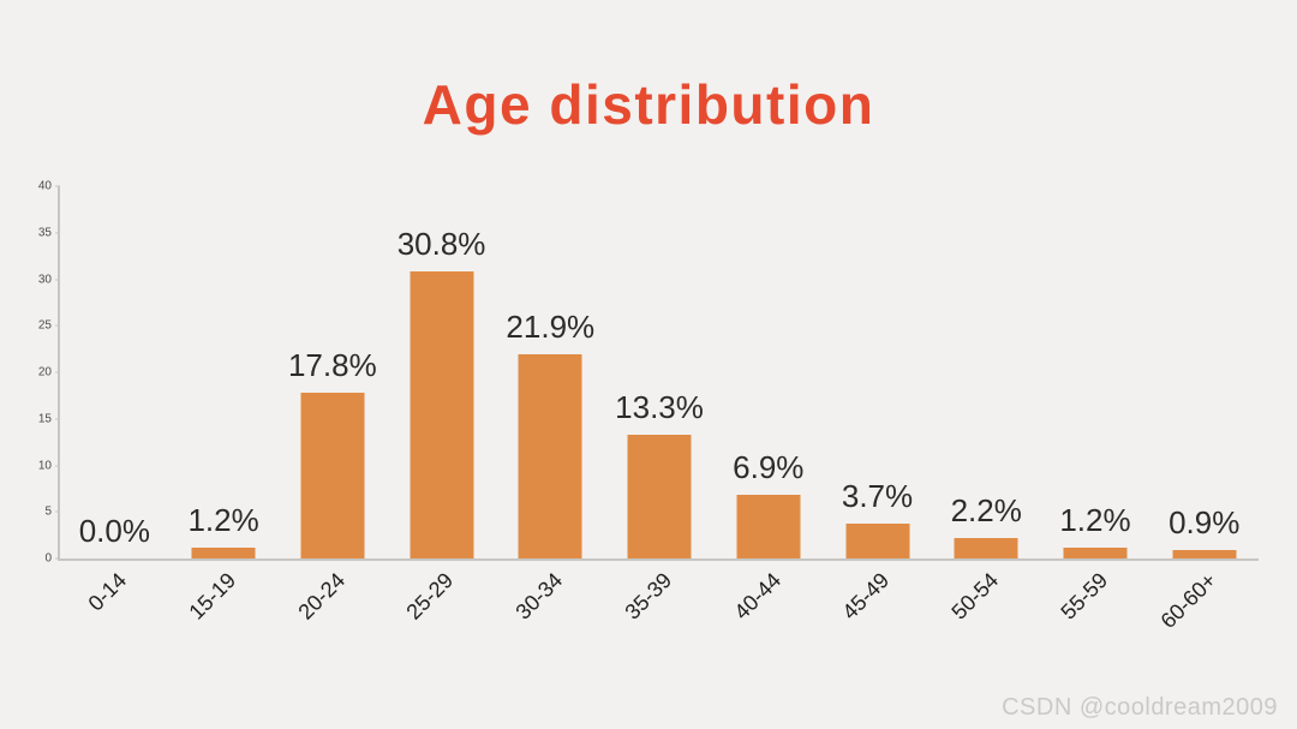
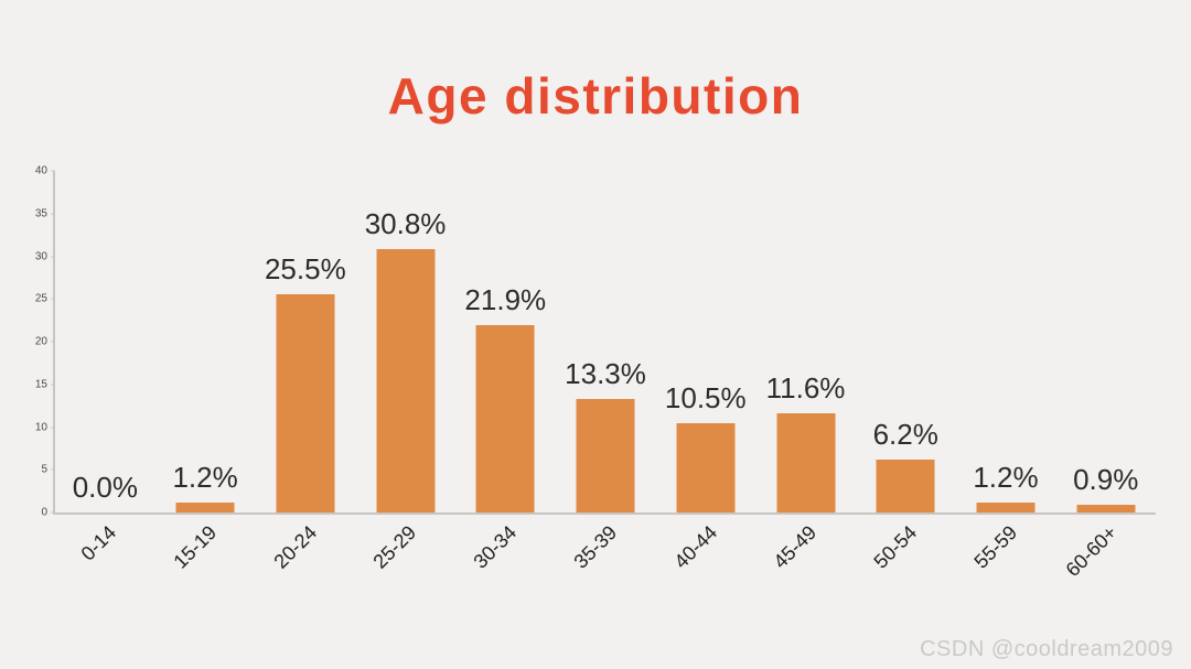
20-24: 17.8% -> 25.5%
40-44: 6.9% -> 10.5%
45-49: 3.7% -> 11.6%
50-54: 2.2% -> 6.2%
